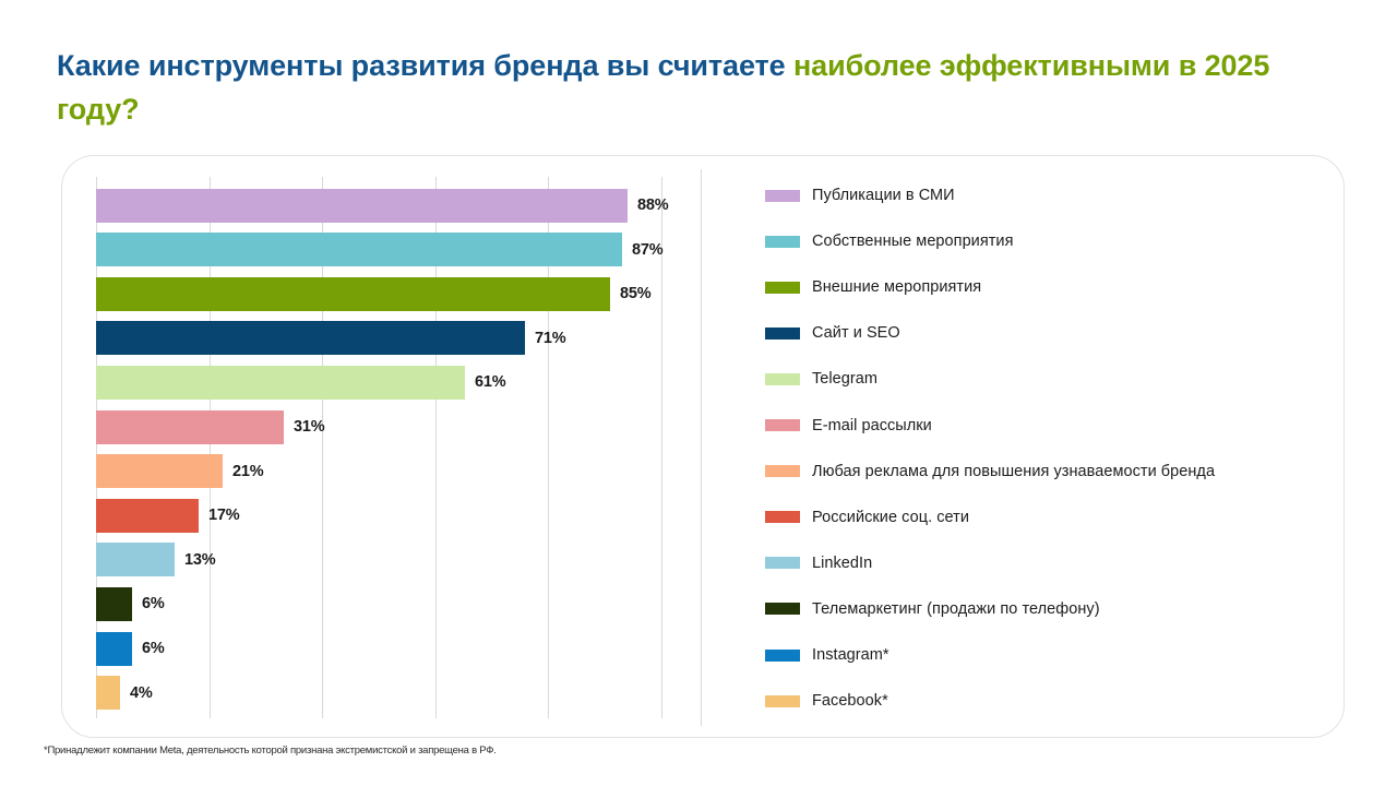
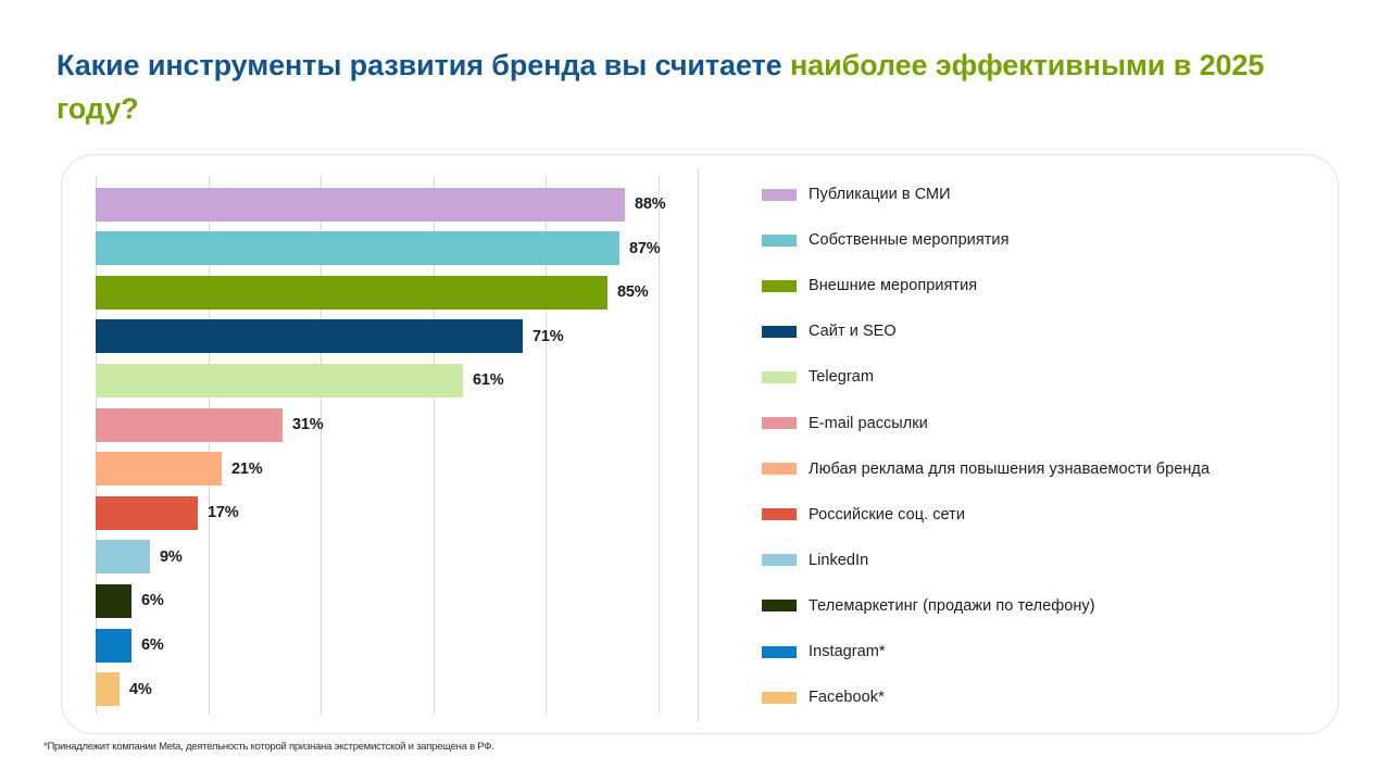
LinkedIn: 13% -> 9%
